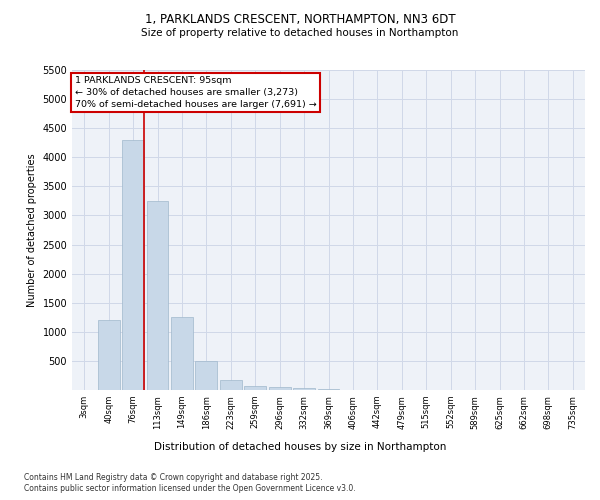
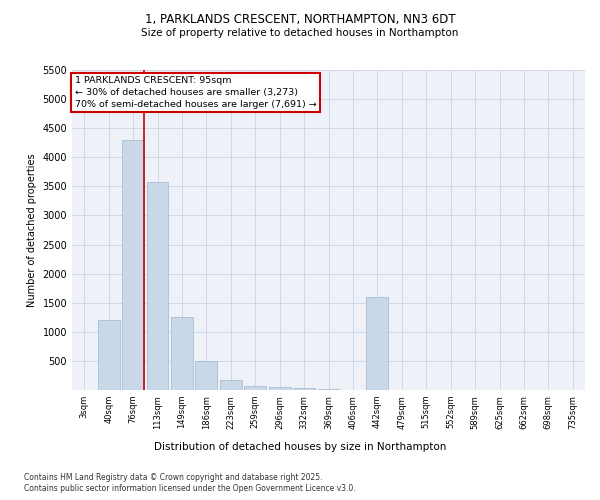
113sqm: 3250 -> 3580
442sqm: 0 -> 1600
